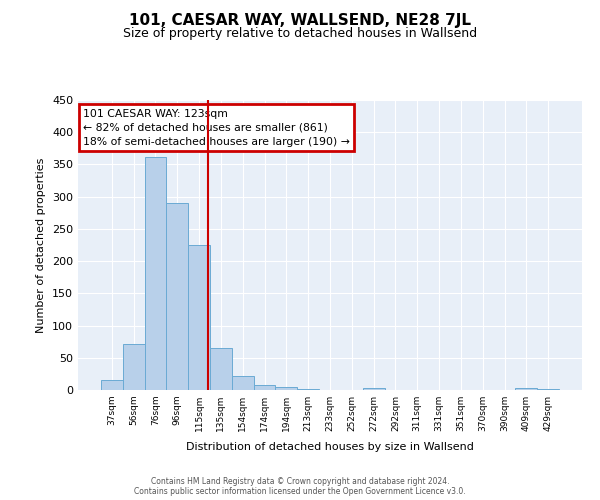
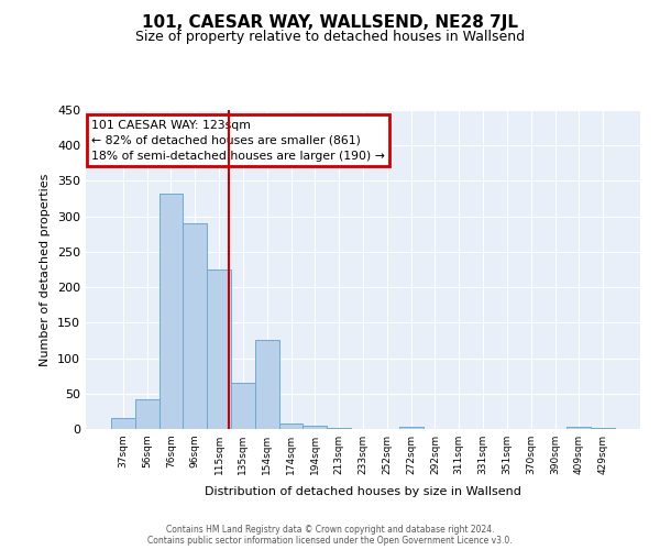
56sqm: 72 -> 42
76sqm: 362 -> 332
154sqm: 22 -> 126
